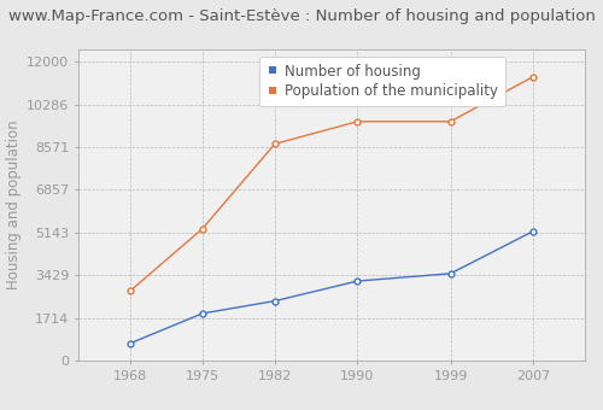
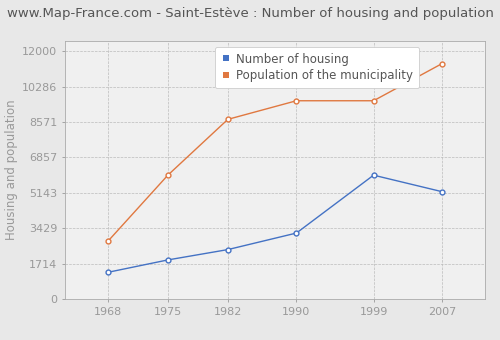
Number of housing/1968: 700 -> 1300
Population of the municipality/1975: 5300 -> 6000
Number of housing/1999: 3500 -> 6000
